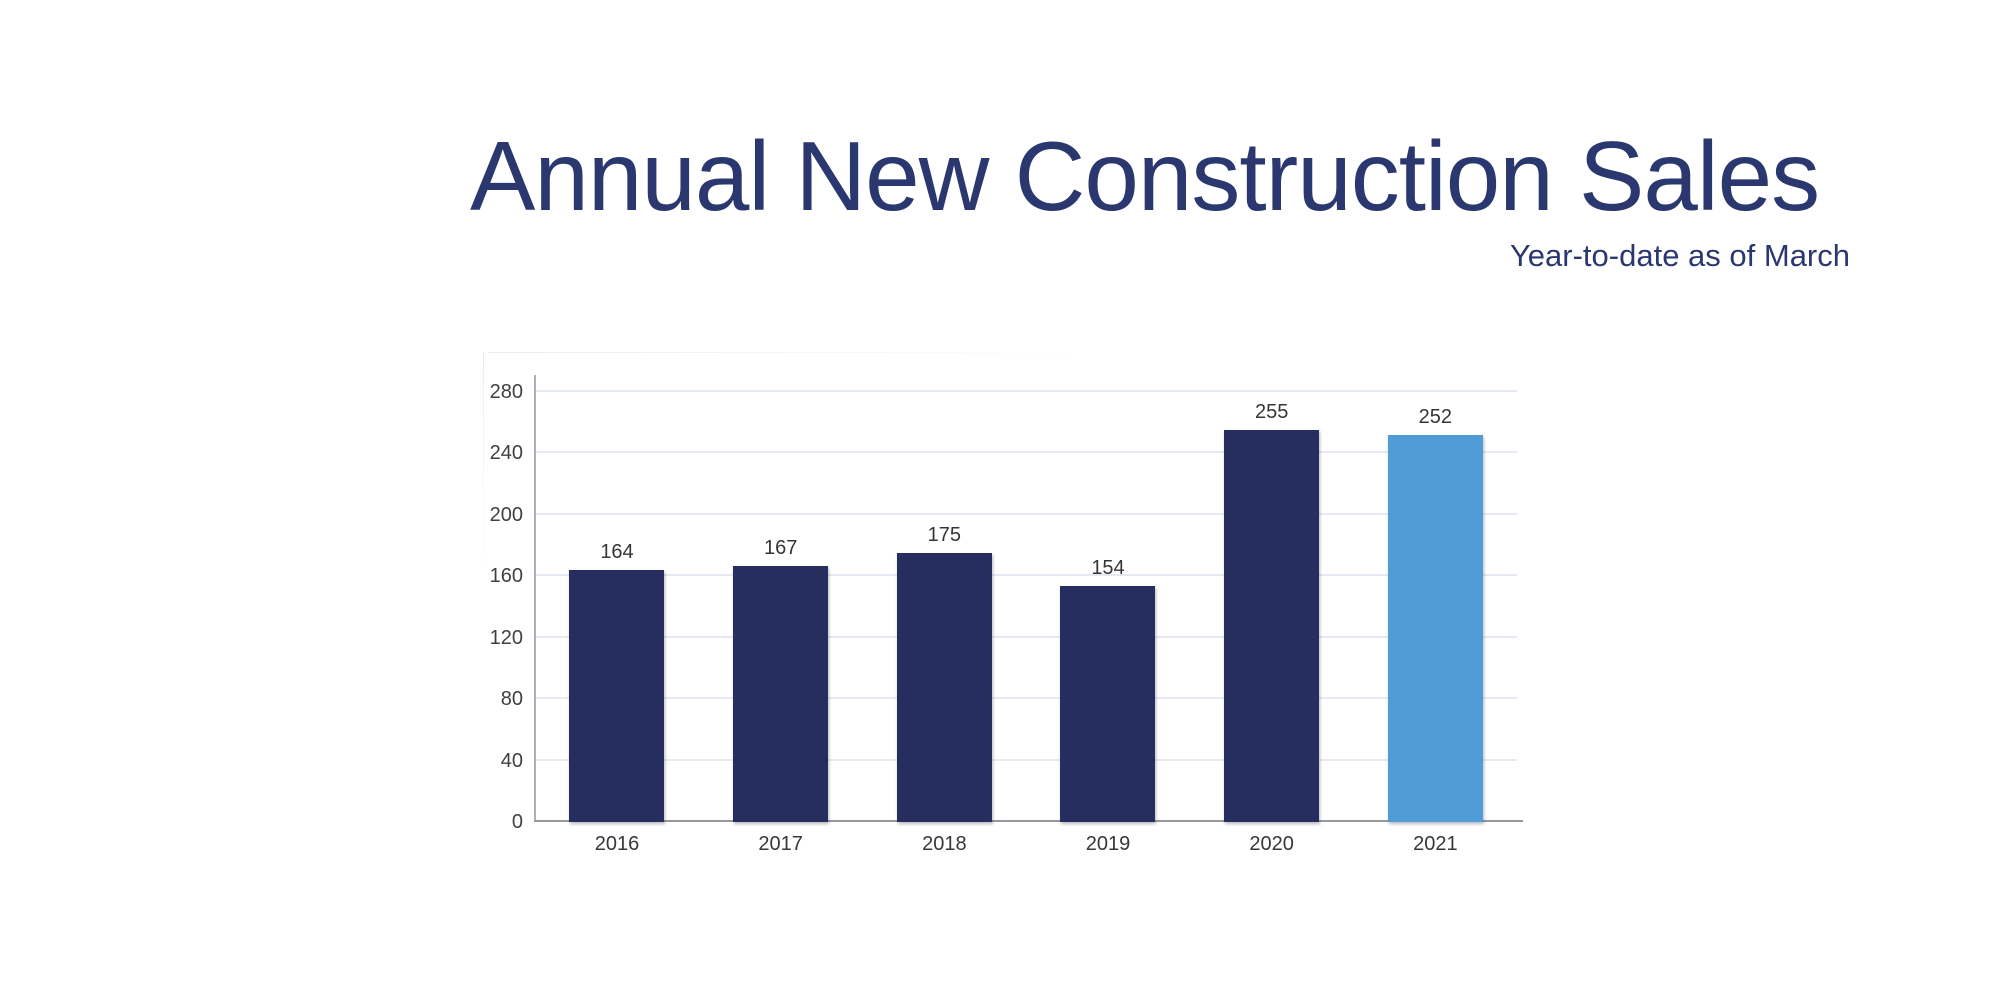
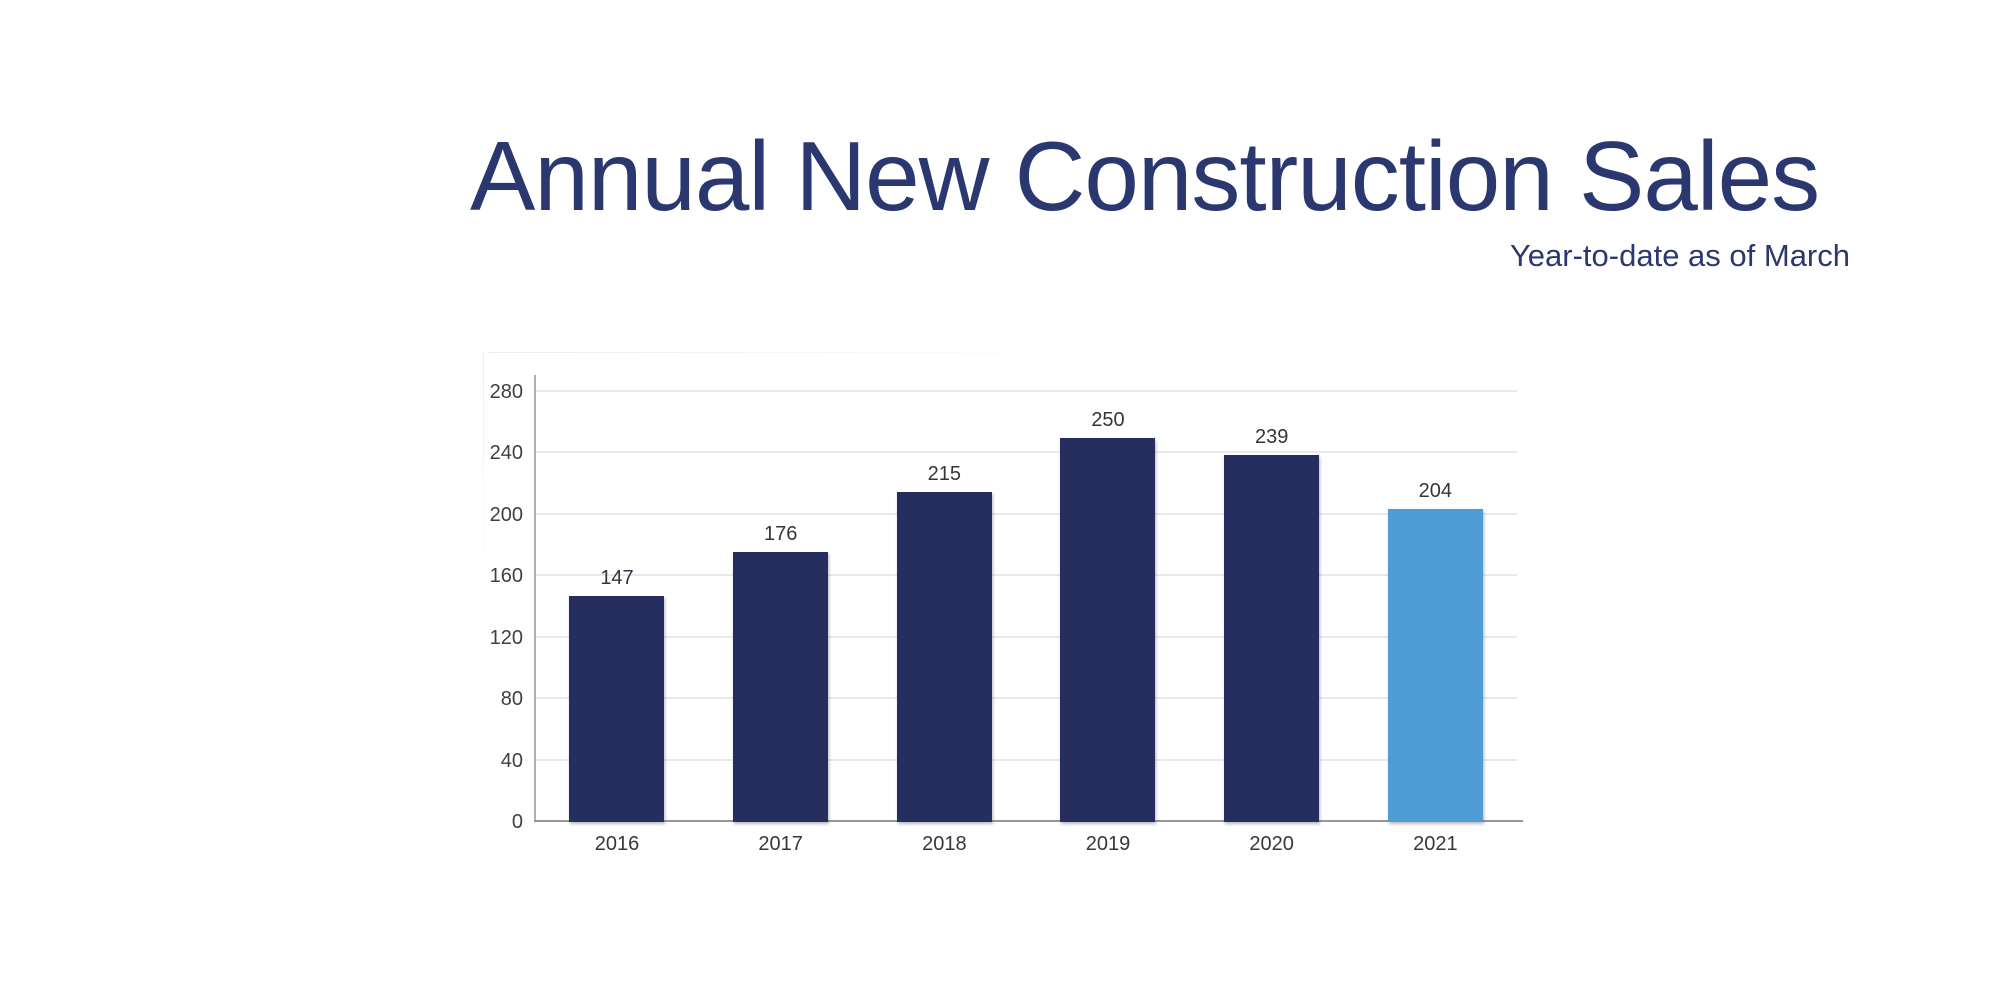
2016: 164 -> 147
2017: 167 -> 176
2018: 175 -> 215
2019: 154 -> 250
2020: 255 -> 239
2021: 252 -> 204
